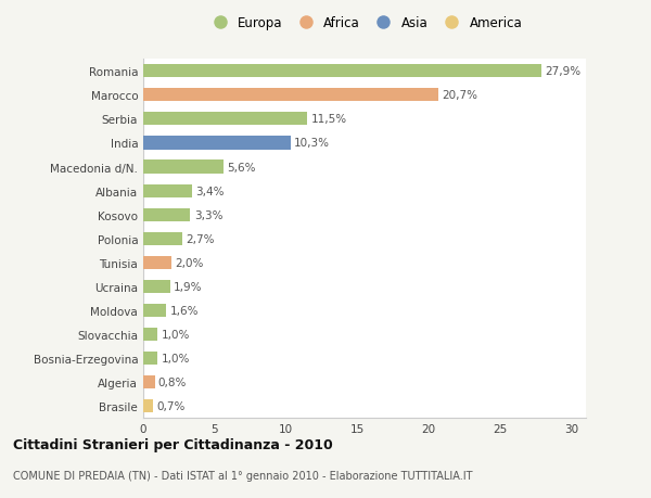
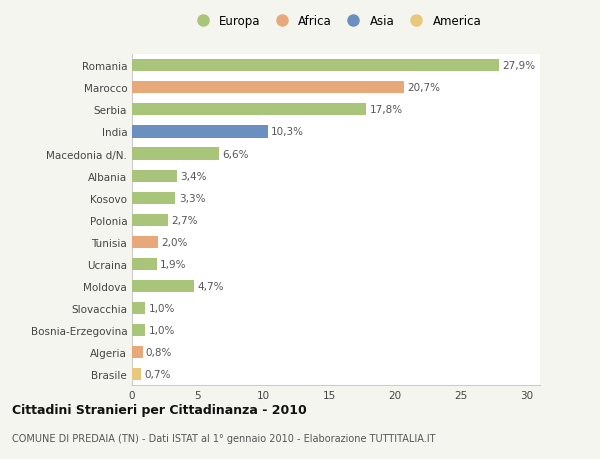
Serbia: 11,5% -> 17,8%
Macedonia d/N.: 5,6% -> 6,6%
Moldova: 1,6% -> 4,7%
